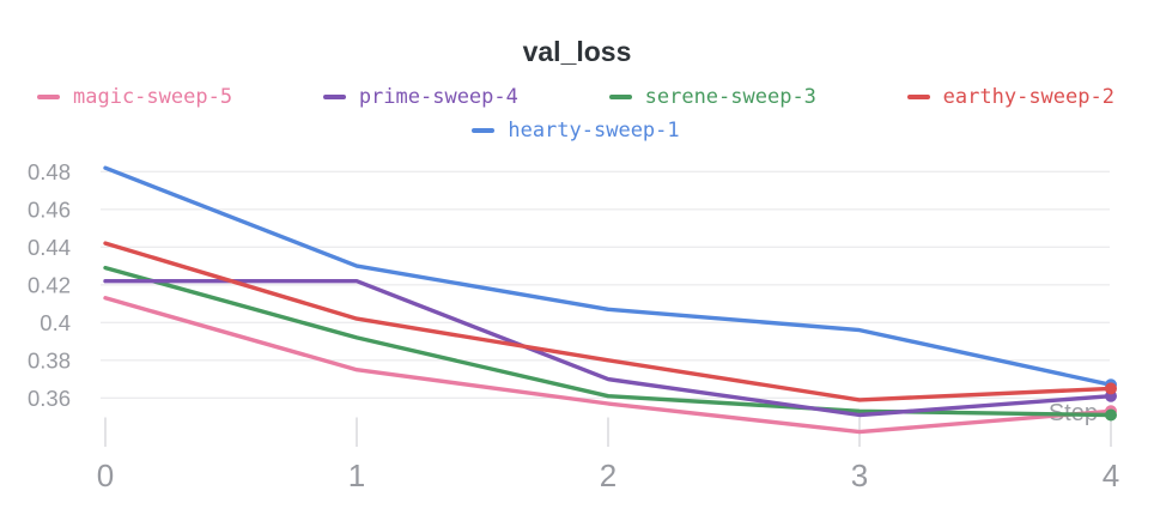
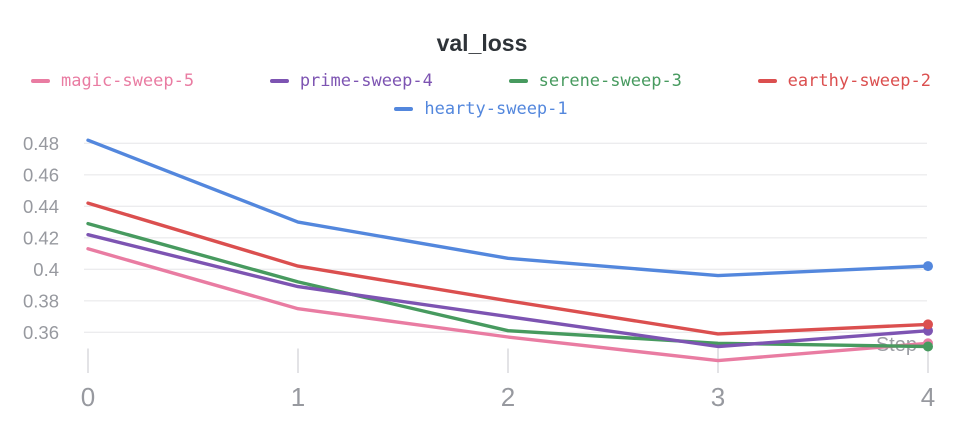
prime-sweep-4/1: 0.422 -> 0.389
hearty-sweep-1/4: 0.367 -> 0.402
